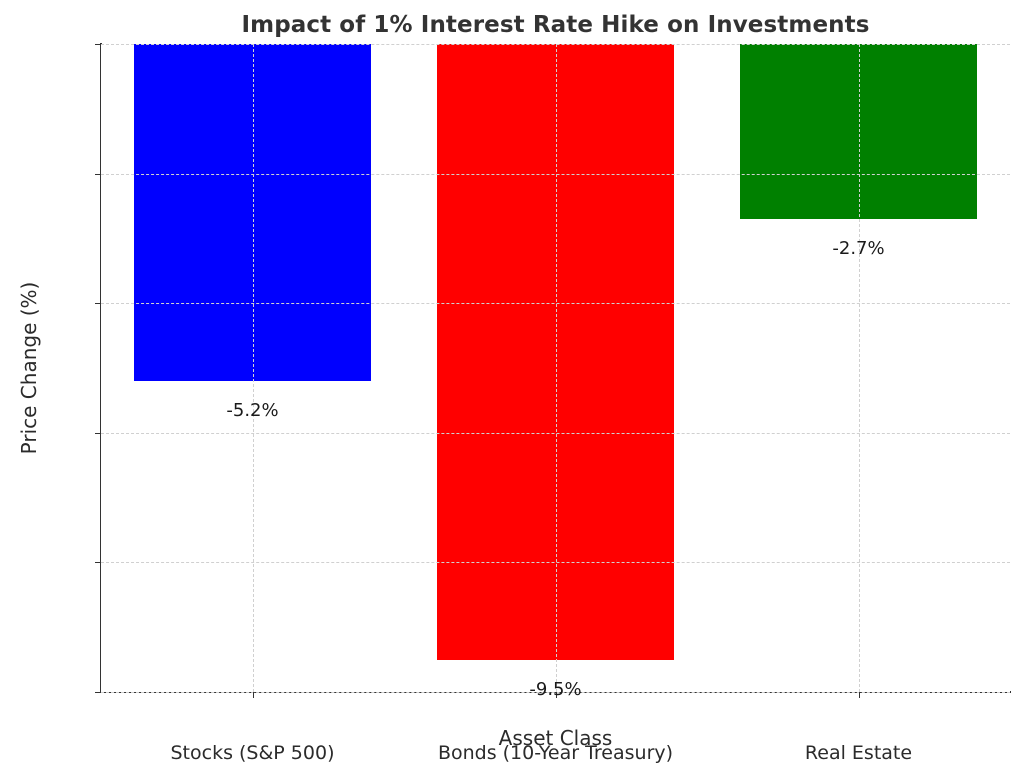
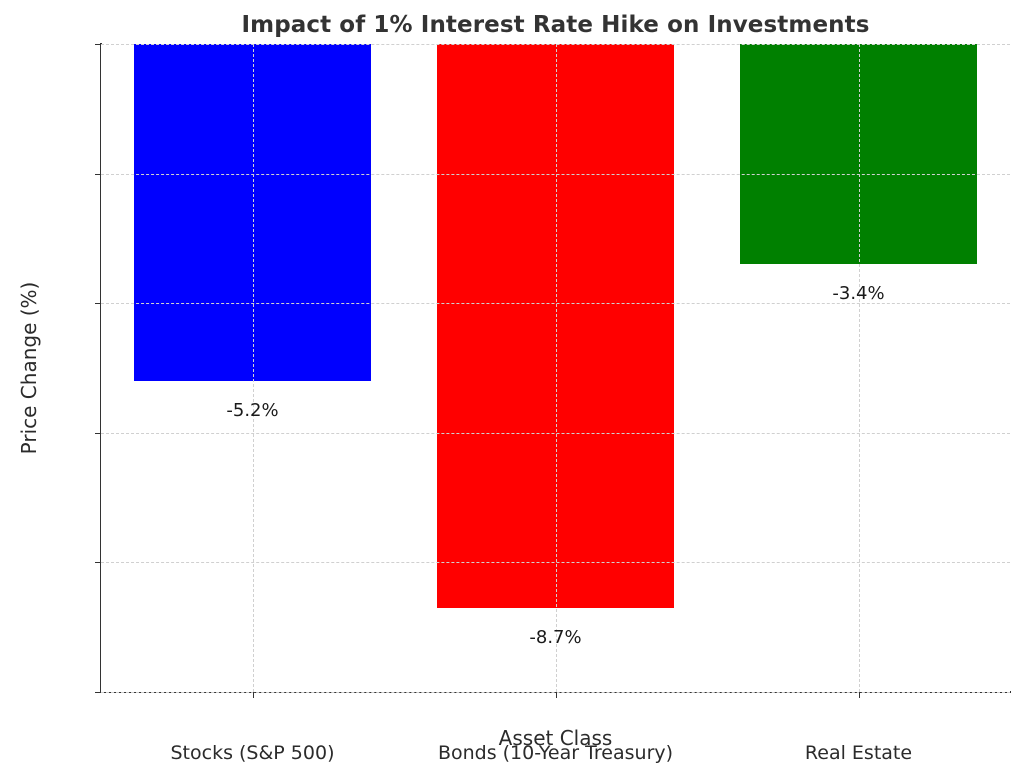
Bonds (10-Year Treasury): -9.5% -> -8.7%
Real Estate: -2.7% -> -3.4%
